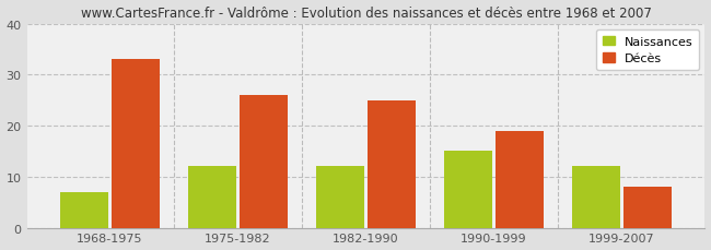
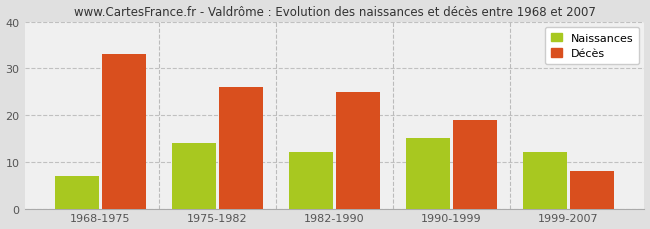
Naissances/1975-1982: 12 -> 14
